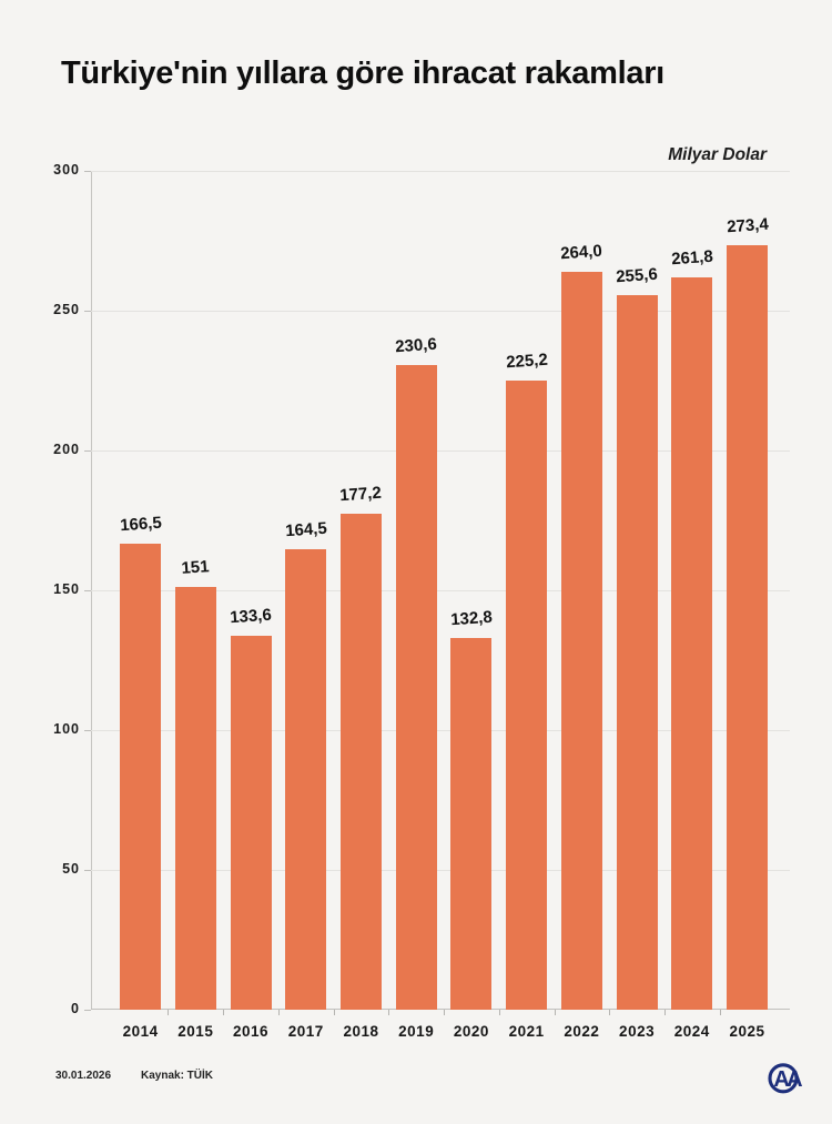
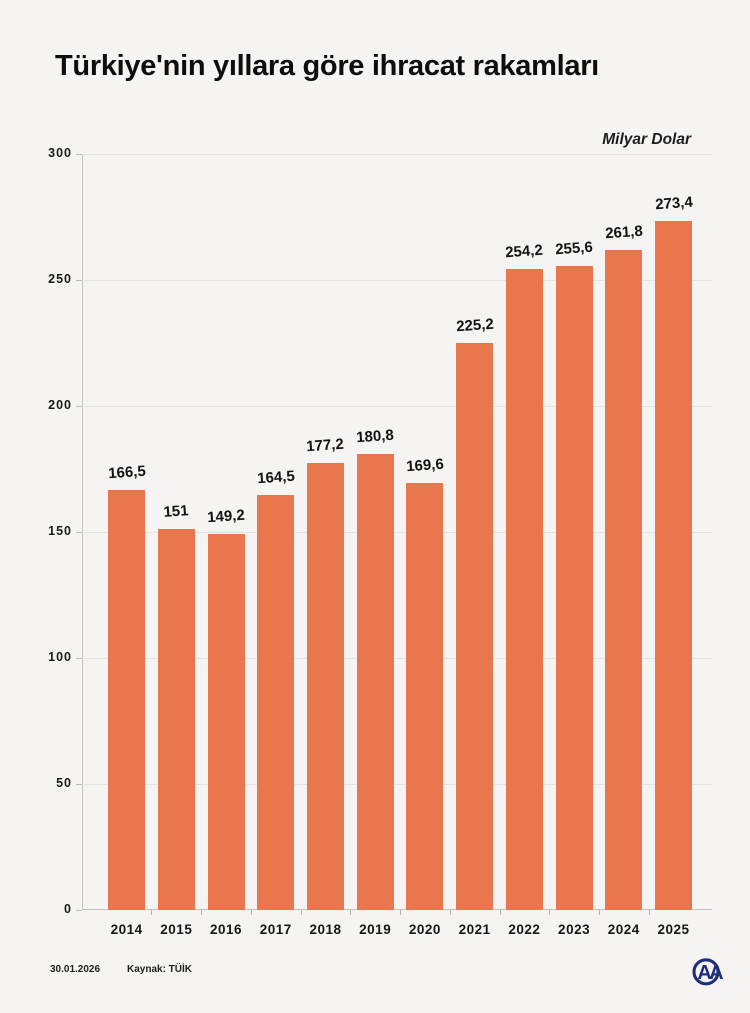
2016: 133,6 -> 149,2
2019: 230,6 -> 180,8
2020: 132,8 -> 169,6
2022: 264,0 -> 254,2
